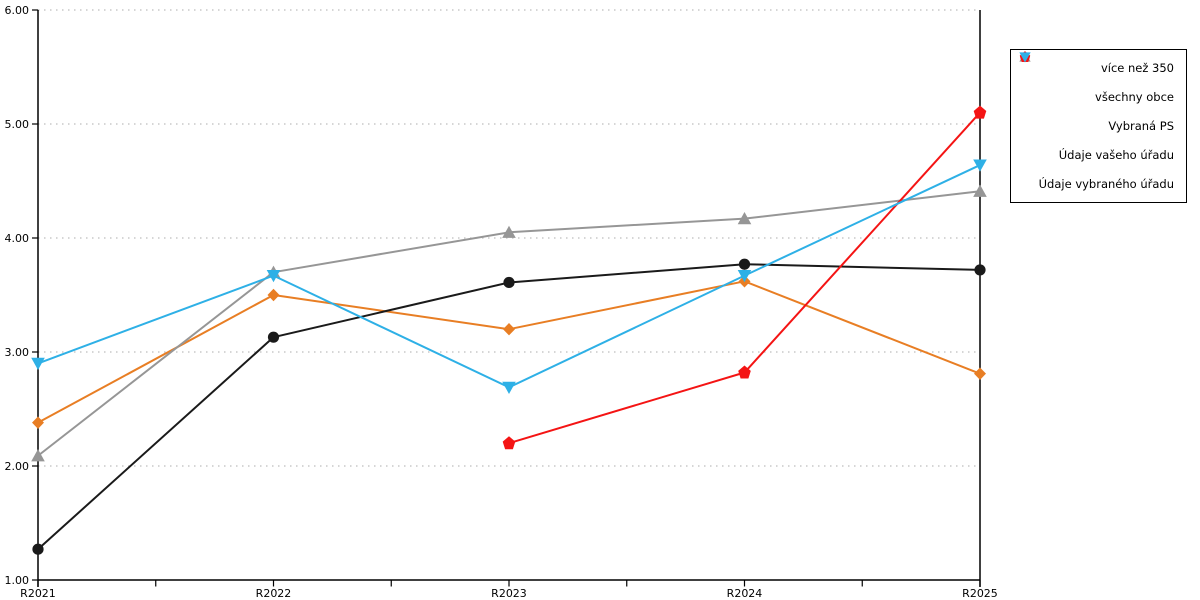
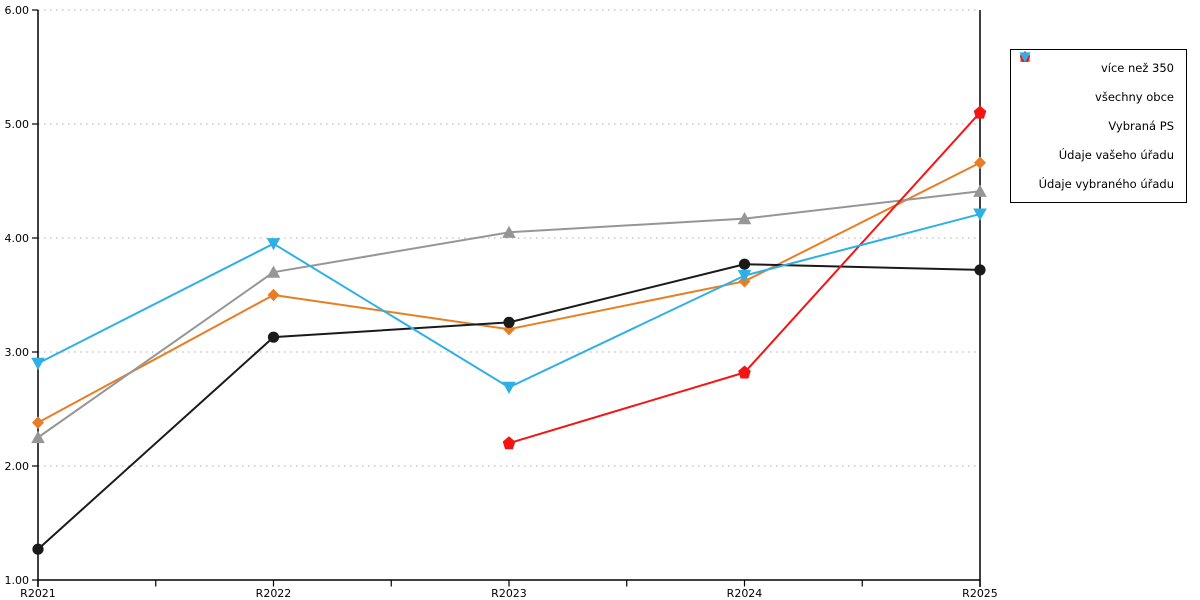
Vybraná PS/R2021: 2.09 -> 2.25
Údaje vybraného úřadu/R2022: 3.67 -> 3.95
všechny obce/R2023: 3.61 -> 3.26
více než 350/R2025: 2.81 -> 4.66
Údaje vybraného úřadu/R2025: 4.64 -> 4.21
